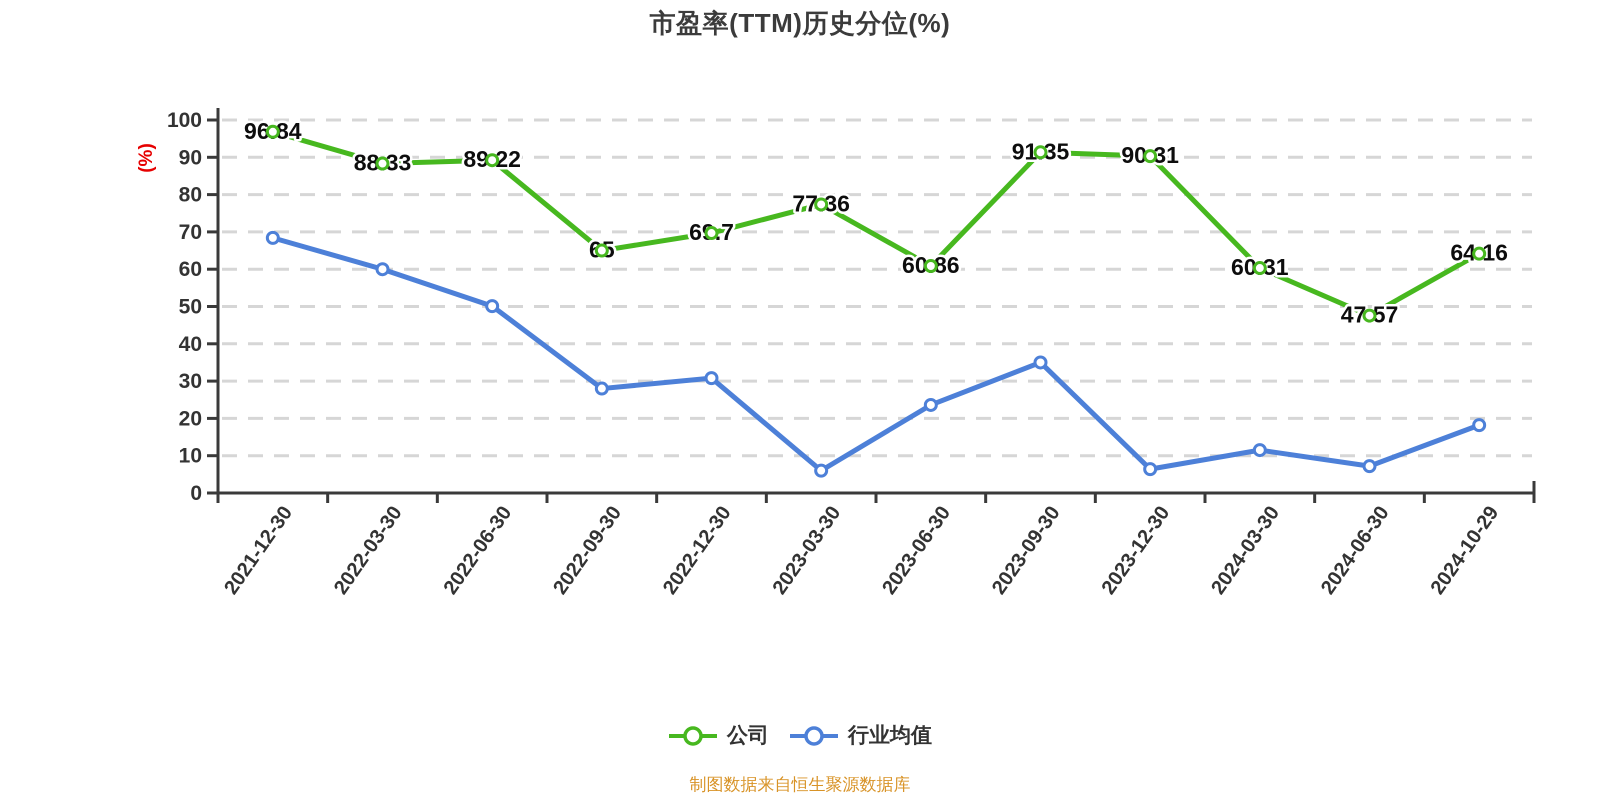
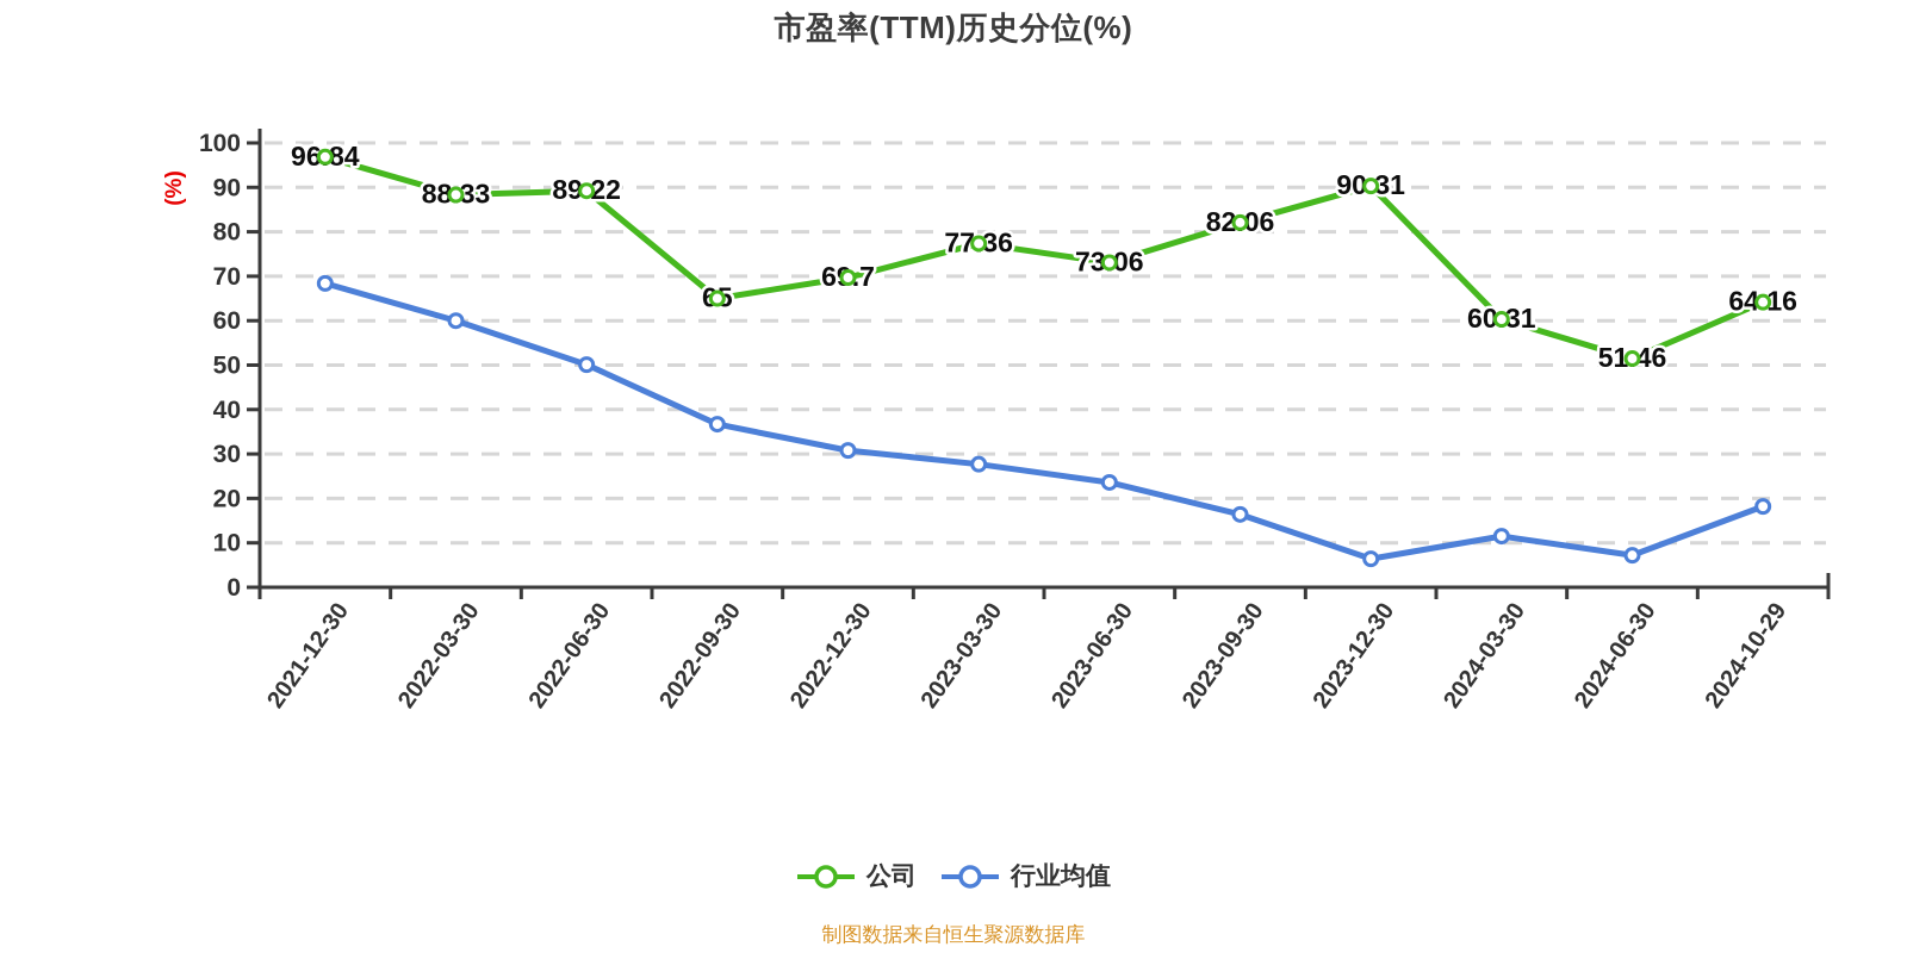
行业均值/2022-09-30: 28 -> 37
行业均值/2023-03-30: 6 -> 28
公司/2023-06-30: 60.86 -> 73.06
公司/2023-09-30: 91.35 -> 82.06
行业均值/2023-09-30: 35 -> 16
公司/2024-06-30: 47.57 -> 51.46
